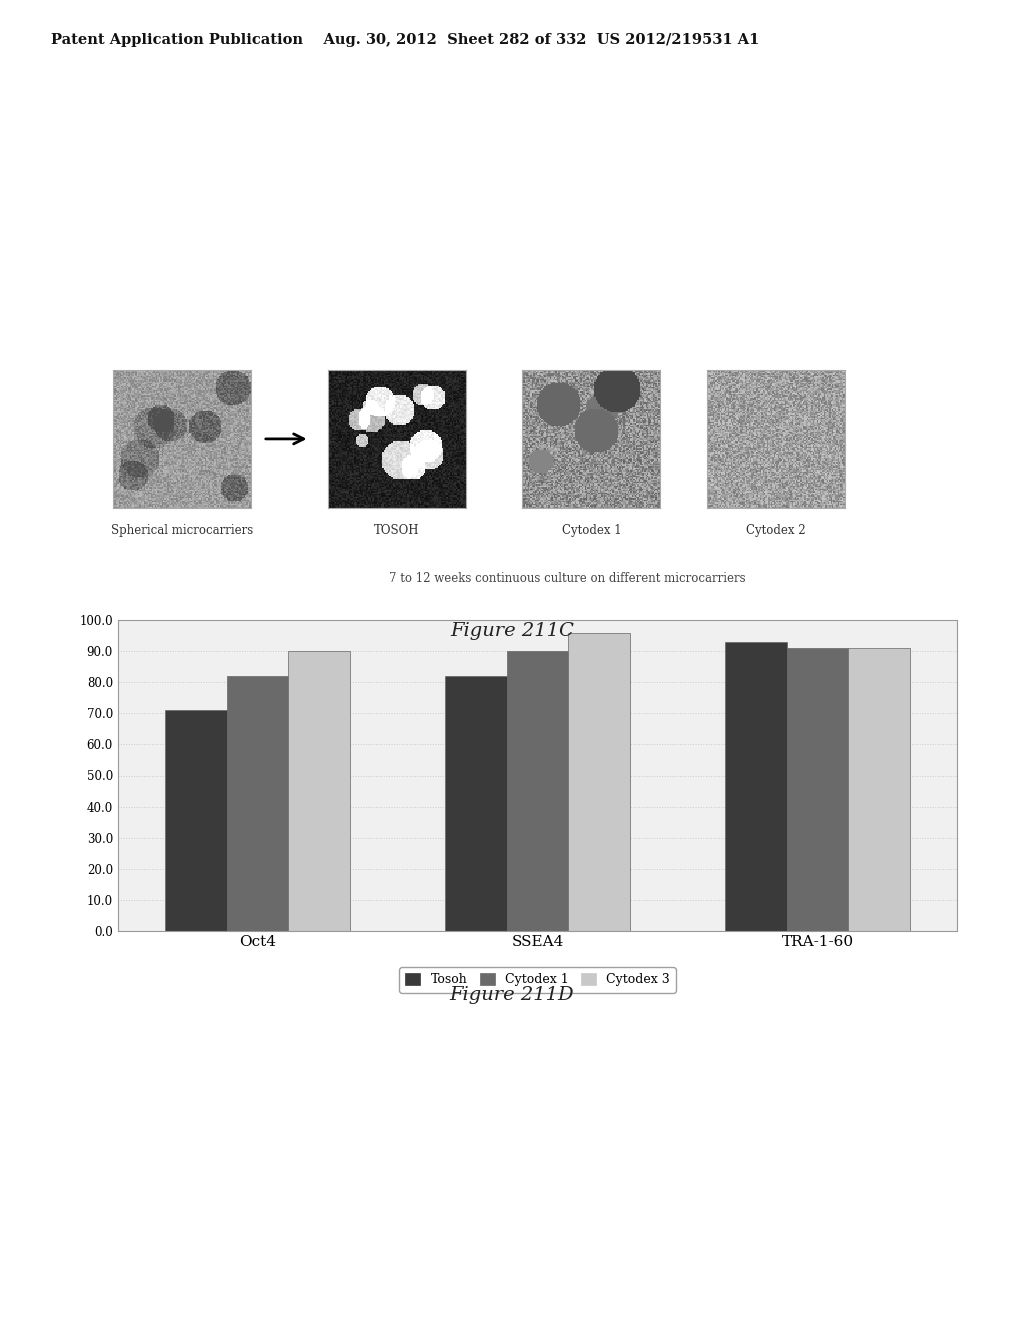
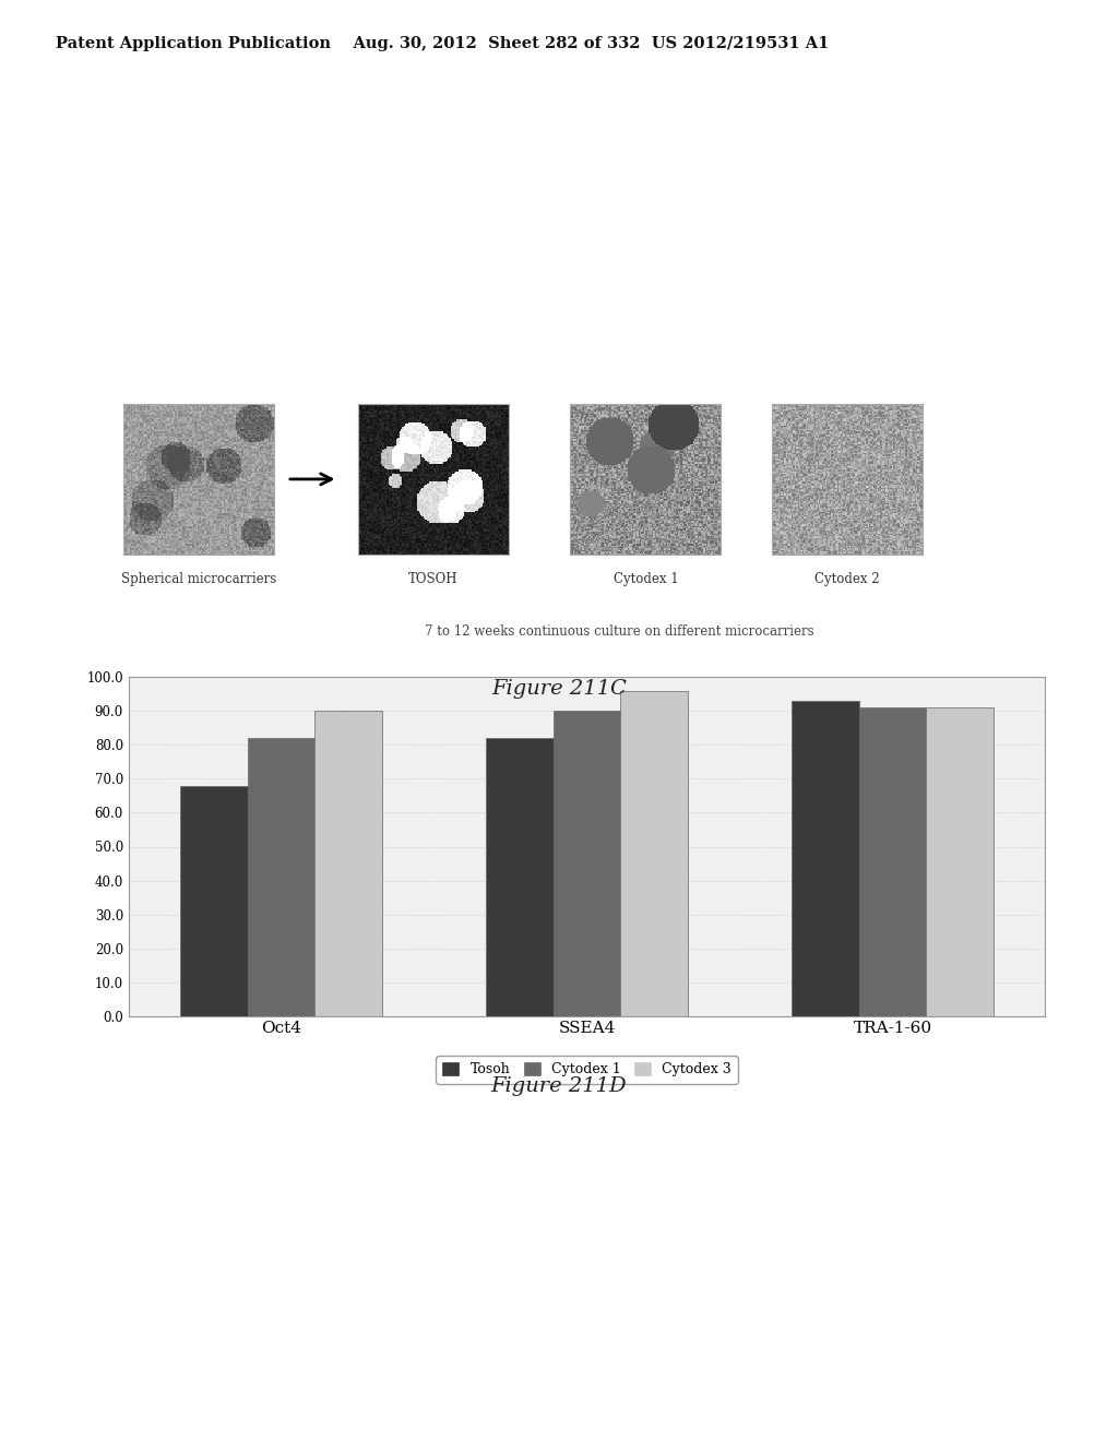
Tosoh/Oct4: 71 -> 68
